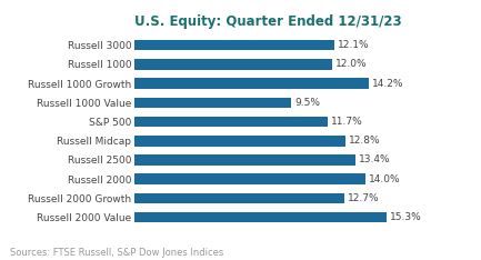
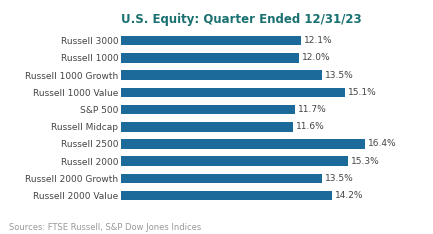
Russell 1000 Growth: 14.2% -> 13.5%
Russell 1000 Value: 9.5% -> 15.1%
Russell Midcap: 12.8% -> 11.6%
Russell 2500: 13.4% -> 16.4%
Russell 2000: 14.0% -> 15.3%
Russell 2000 Growth: 12.7% -> 13.5%
Russell 2000 Value: 15.3% -> 14.2%
